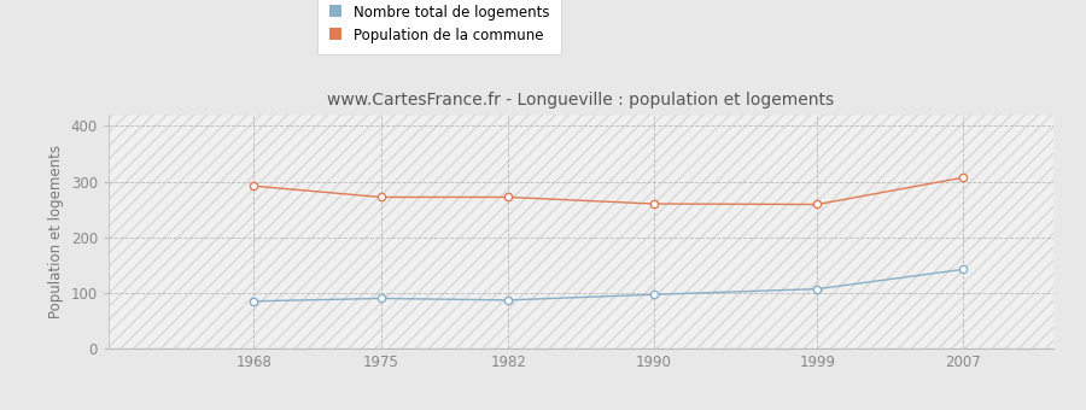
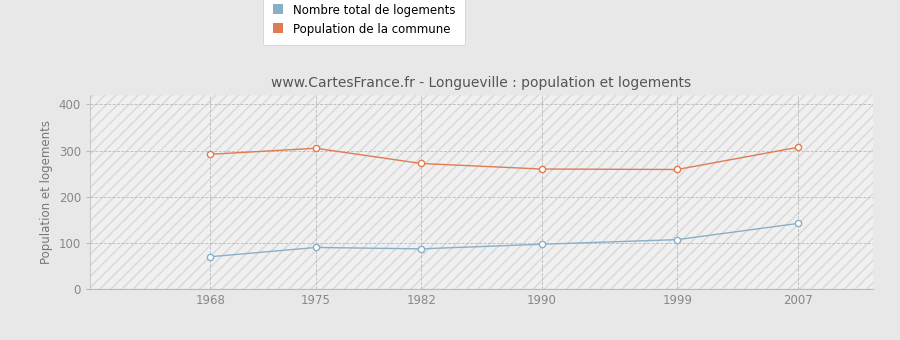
Nombre total de logements/1968: 85 -> 70
Population de la commune/1975: 272 -> 305
